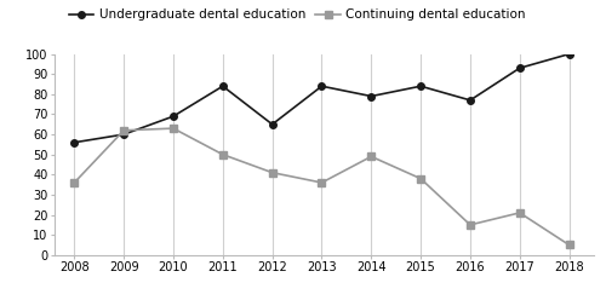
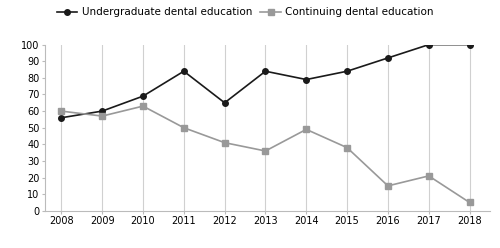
Continuing dental education/2008: 36 -> 60
Continuing dental education/2009: 62 -> 57
Undergraduate dental education/2016: 77 -> 92
Undergraduate dental education/2017: 93 -> 100
